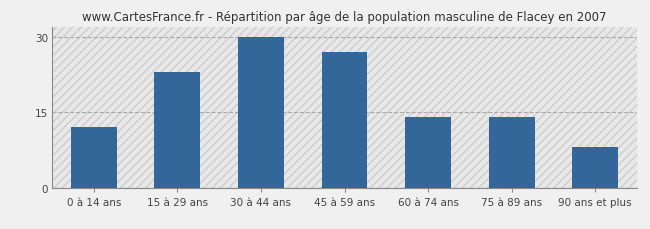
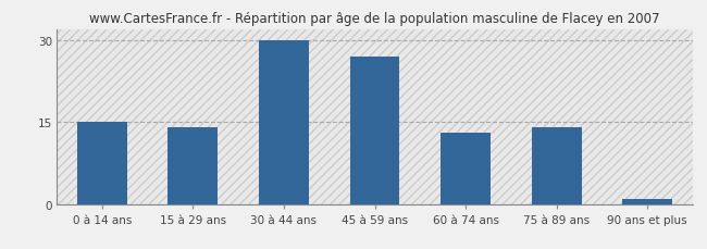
0 à 14 ans: 12 -> 15
15 à 29 ans: 23 -> 14
60 à 74 ans: 14 -> 13
90 ans et plus: 8 -> 1
